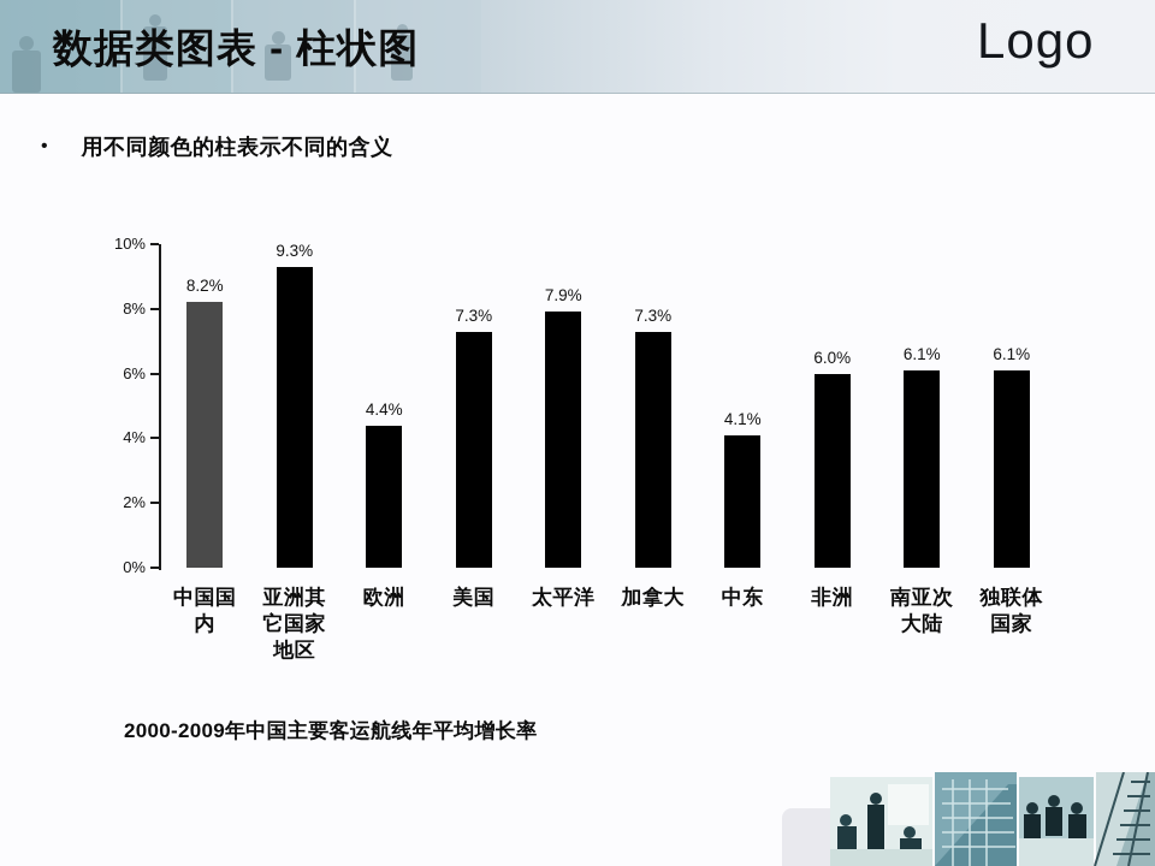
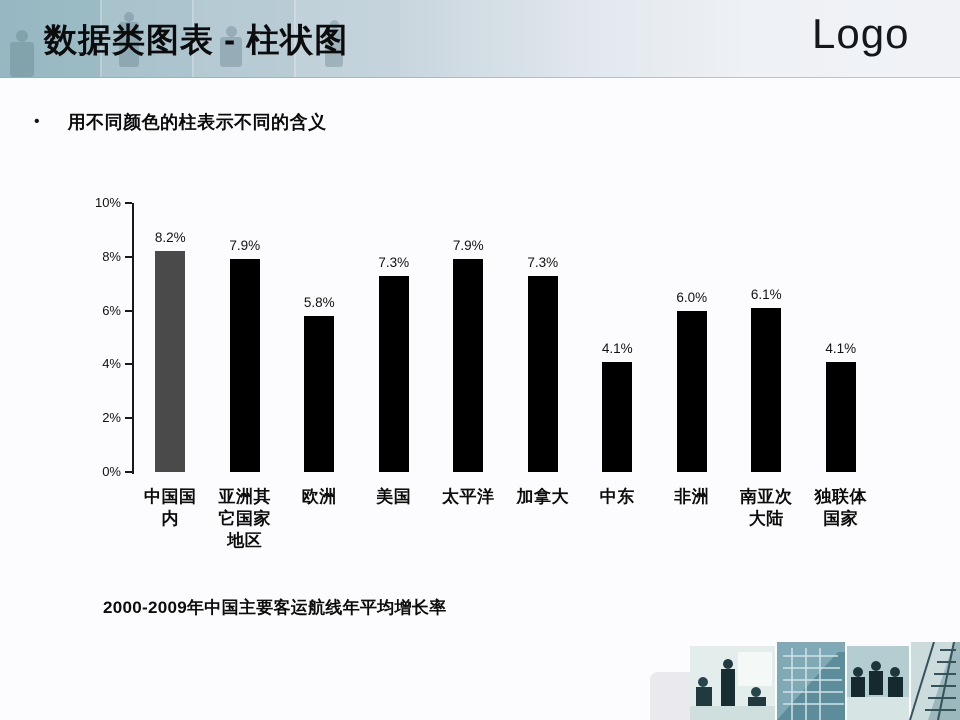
亚洲其它国家地区: 9.3% -> 7.9%
欧洲: 4.4% -> 5.8%
独联体国家: 6.1% -> 4.1%
